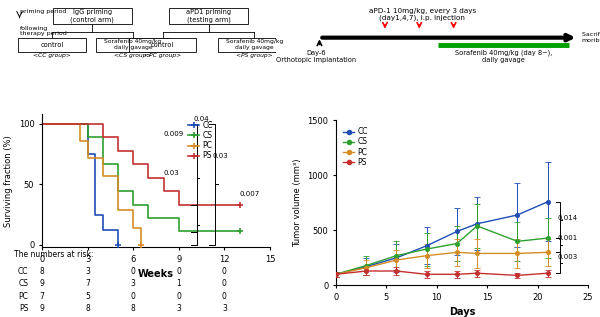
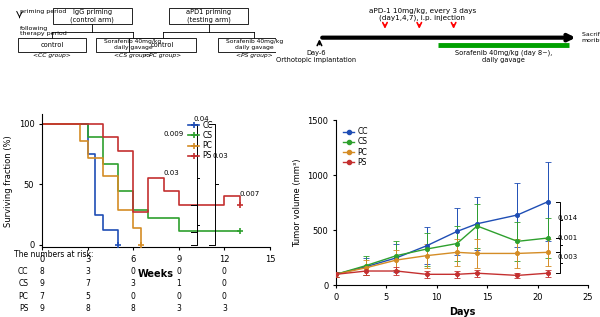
CS/6: 33 -> 29
PS/6: 67 -> 27
PS/12: 33 -> 40
